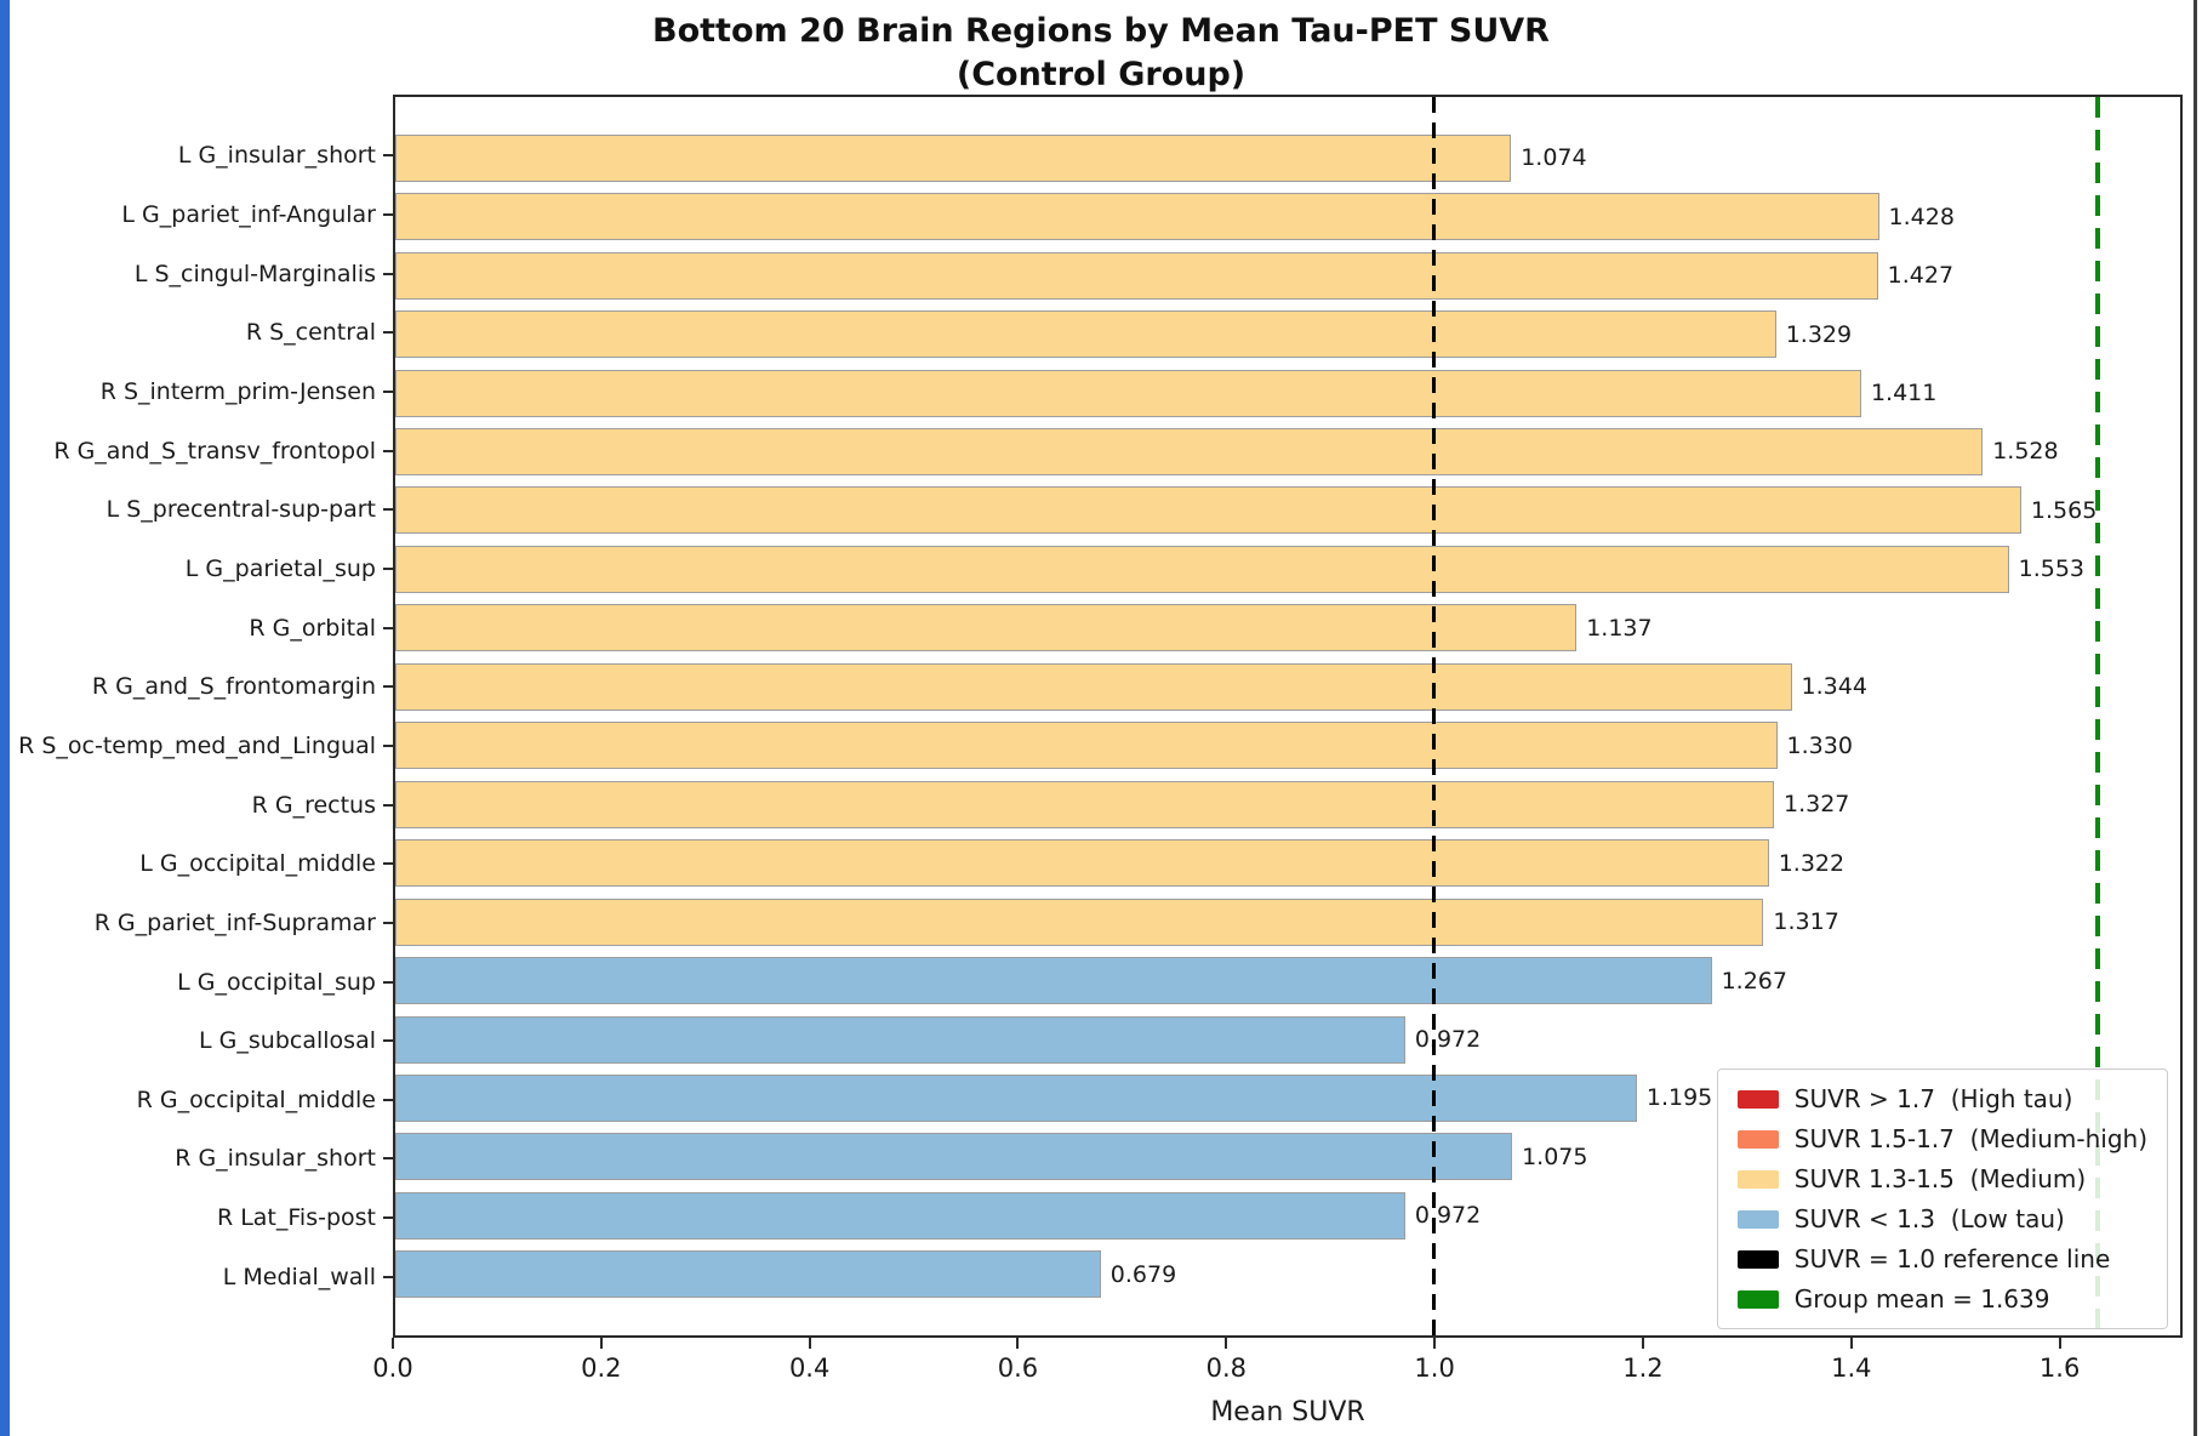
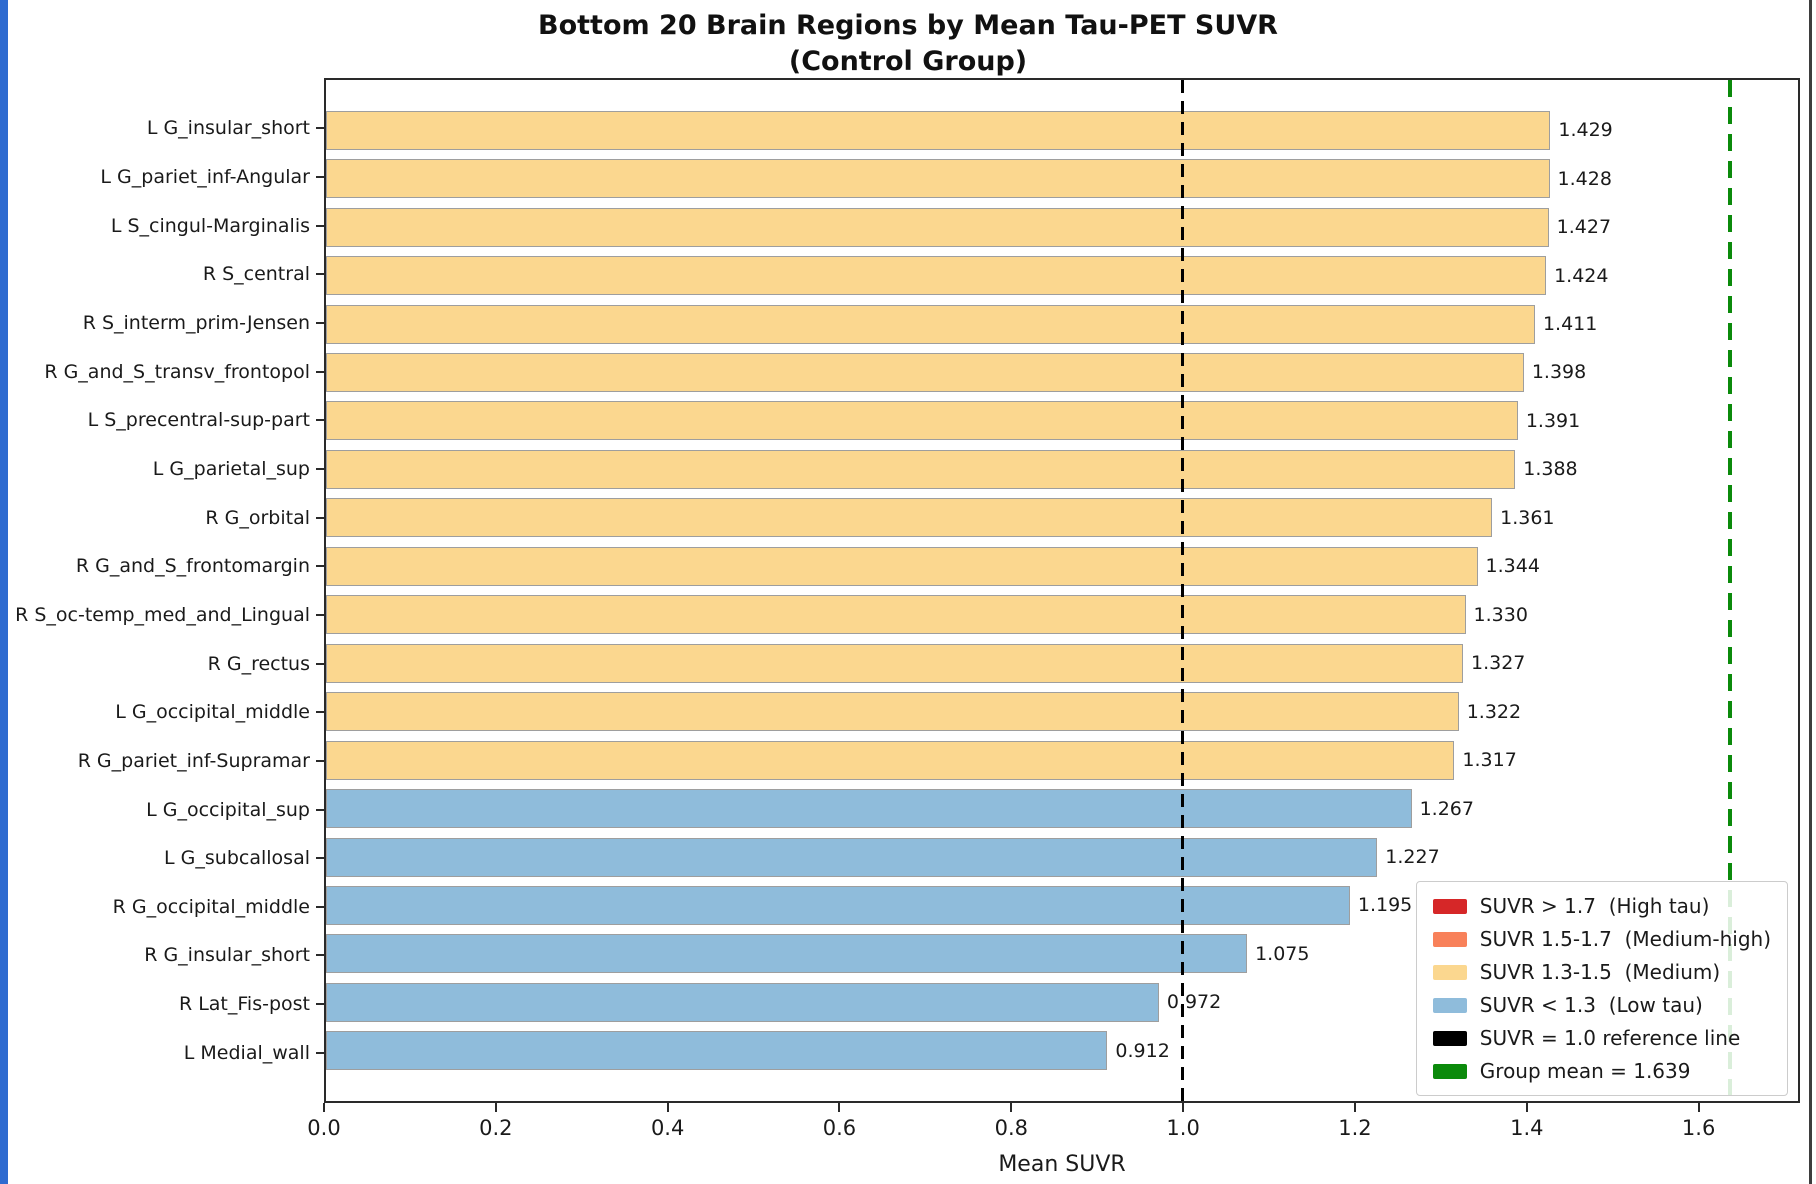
L G_insular_short: 1.074 -> 1.429
R S_central: 1.329 -> 1.424
R G_and_S_transv_frontopol: 1.528 -> 1.398
L S_precentral-sup-part: 1.565 -> 1.391
L G_parietal_sup: 1.553 -> 1.388
R G_orbital: 1.137 -> 1.361
L G_subcallosal: 0.972 -> 1.227
L Medial_wall: 0.679 -> 0.912
